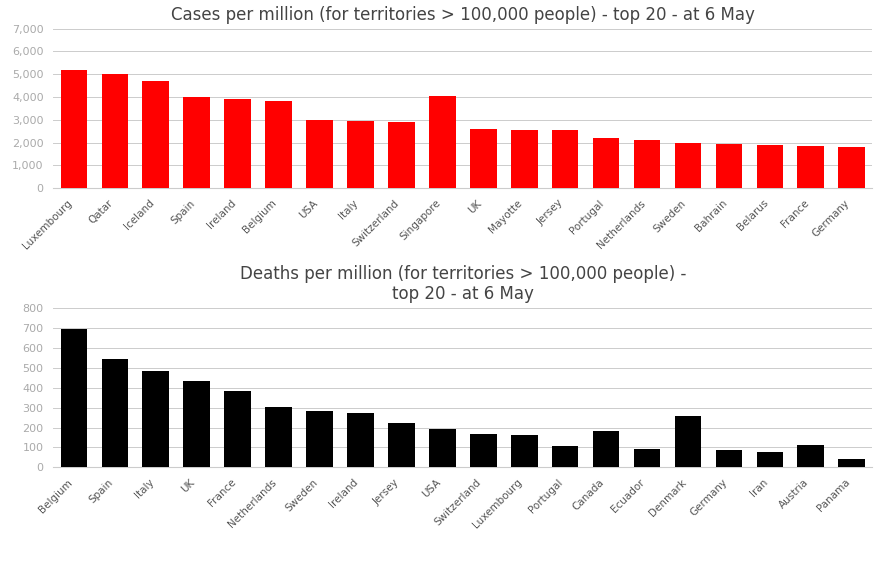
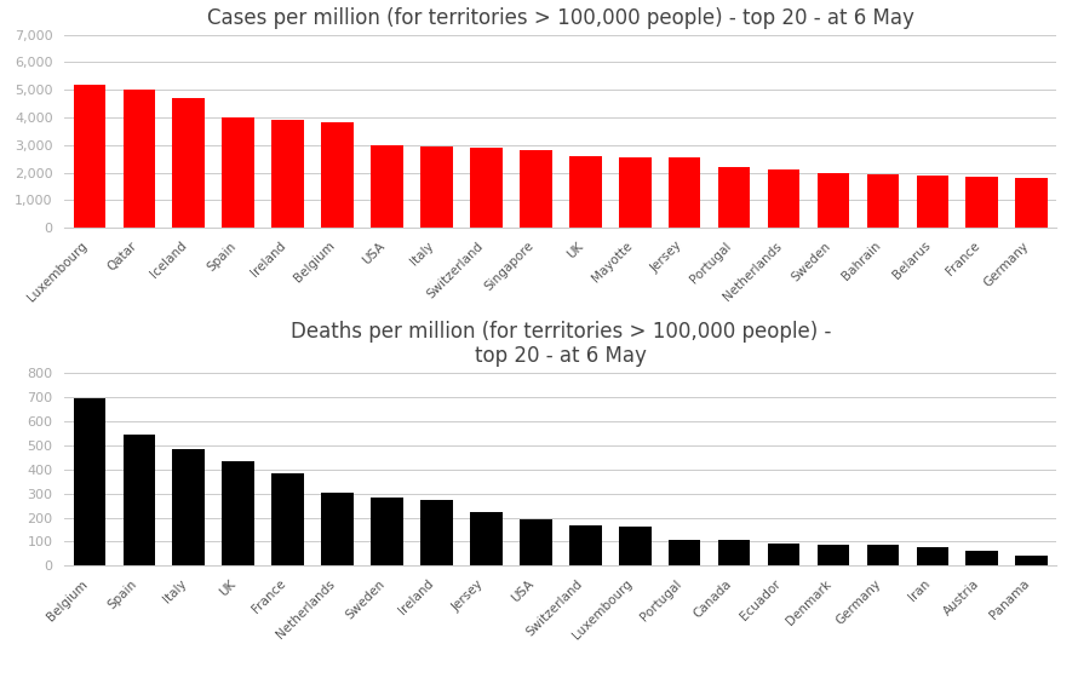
Singapore: 4,050 -> 2,800
Canada: 180 -> 100
Denmark: 260 -> 90
Austria: 110 -> 60
